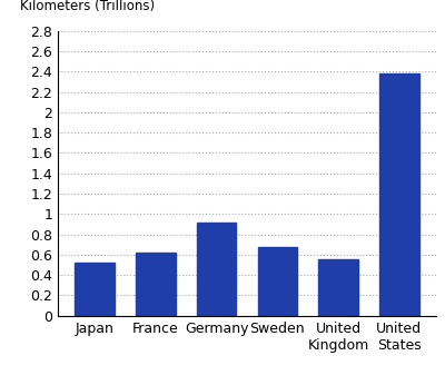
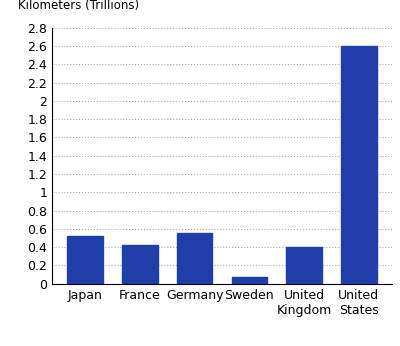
France: 0.62 -> 0.42
Germany: 0.92 -> 0.55
Sweden: 0.68 -> 0.07
United Kingdom: 0.56 -> 0.40
United States: 2.38 -> 2.60
